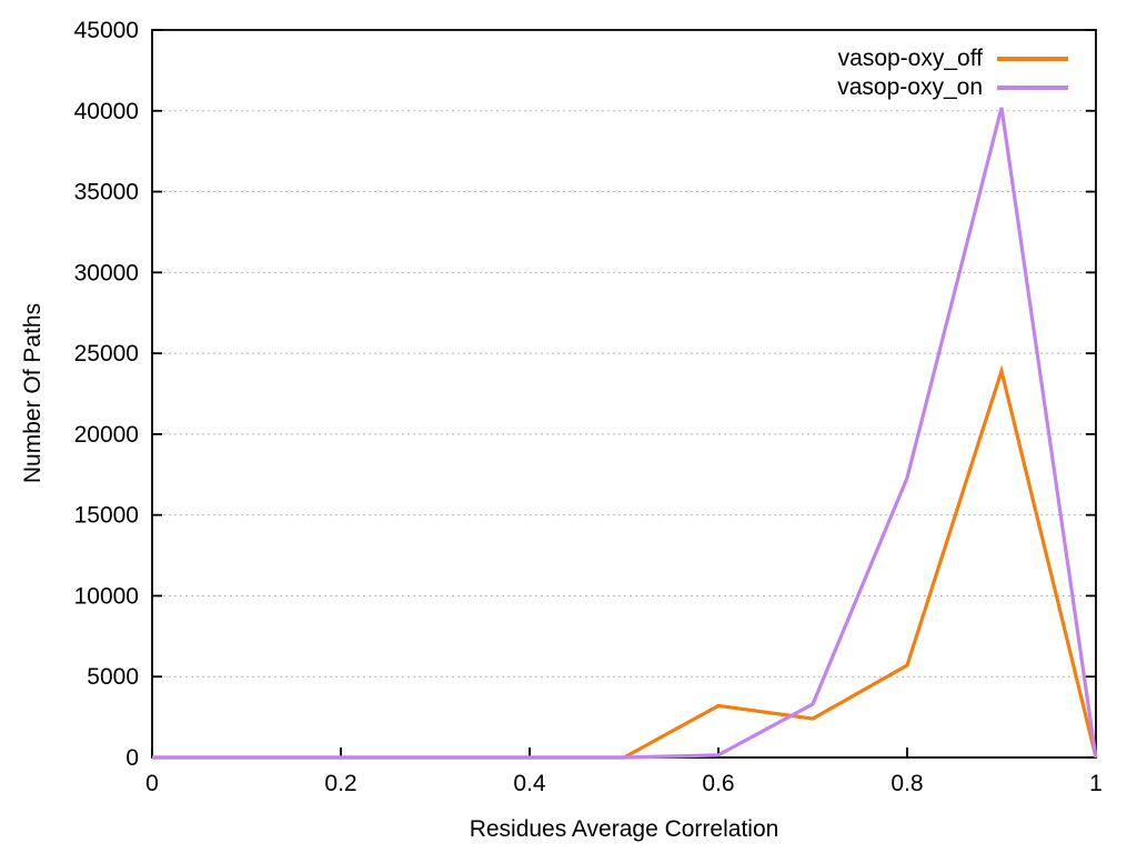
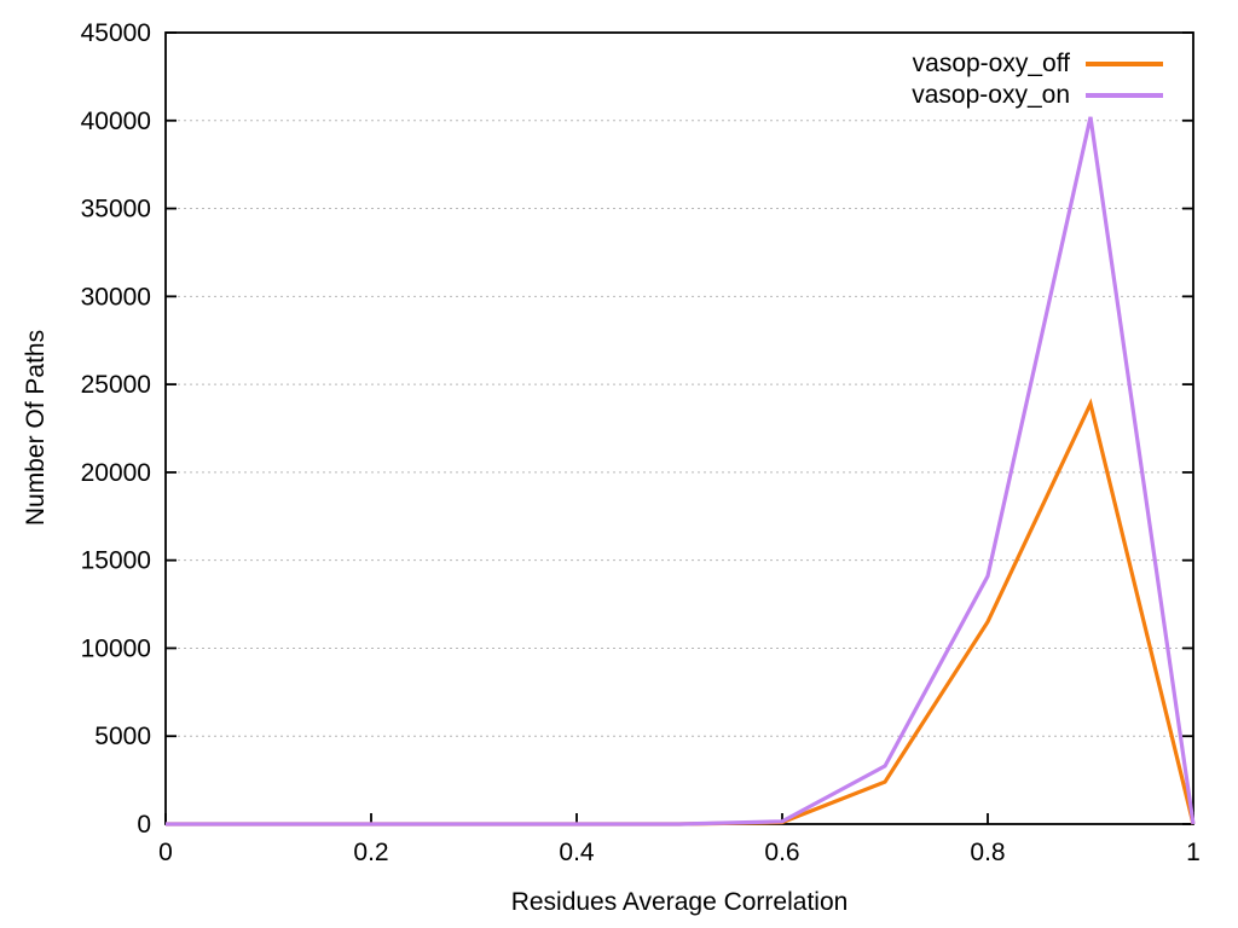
vasop-oxy_off/0.6: 3200 -> 100
vasop-oxy_off/0.8: 5700 -> 11500
vasop-oxy_on/0.8: 17300 -> 14100
